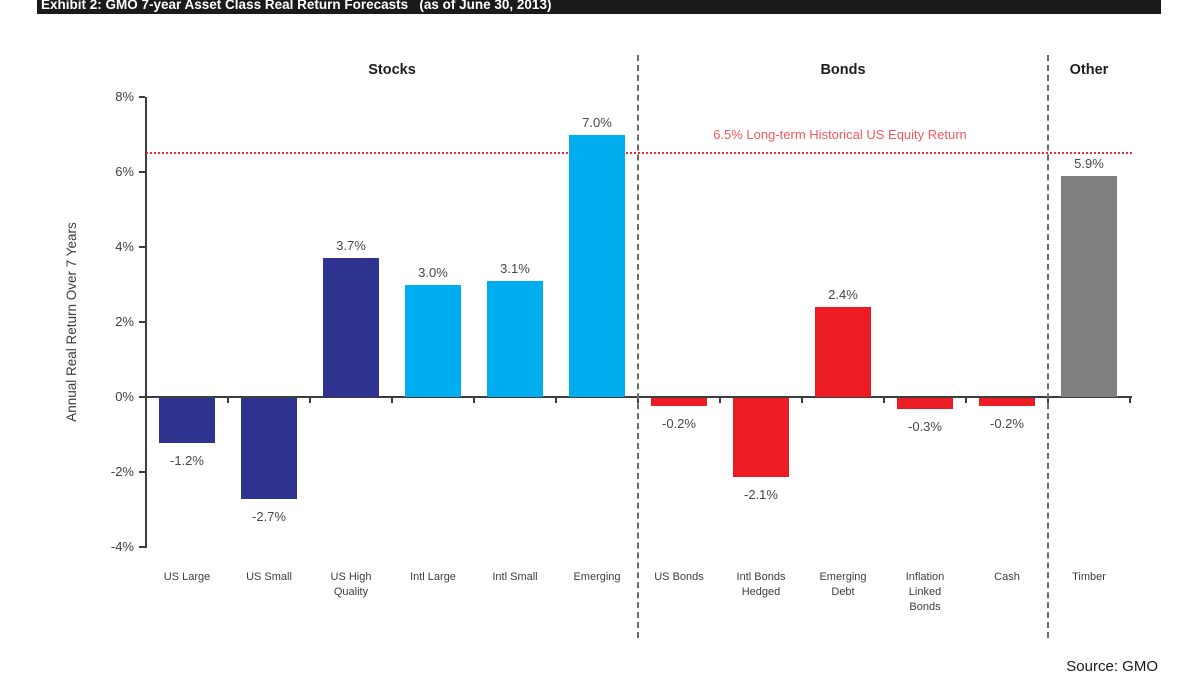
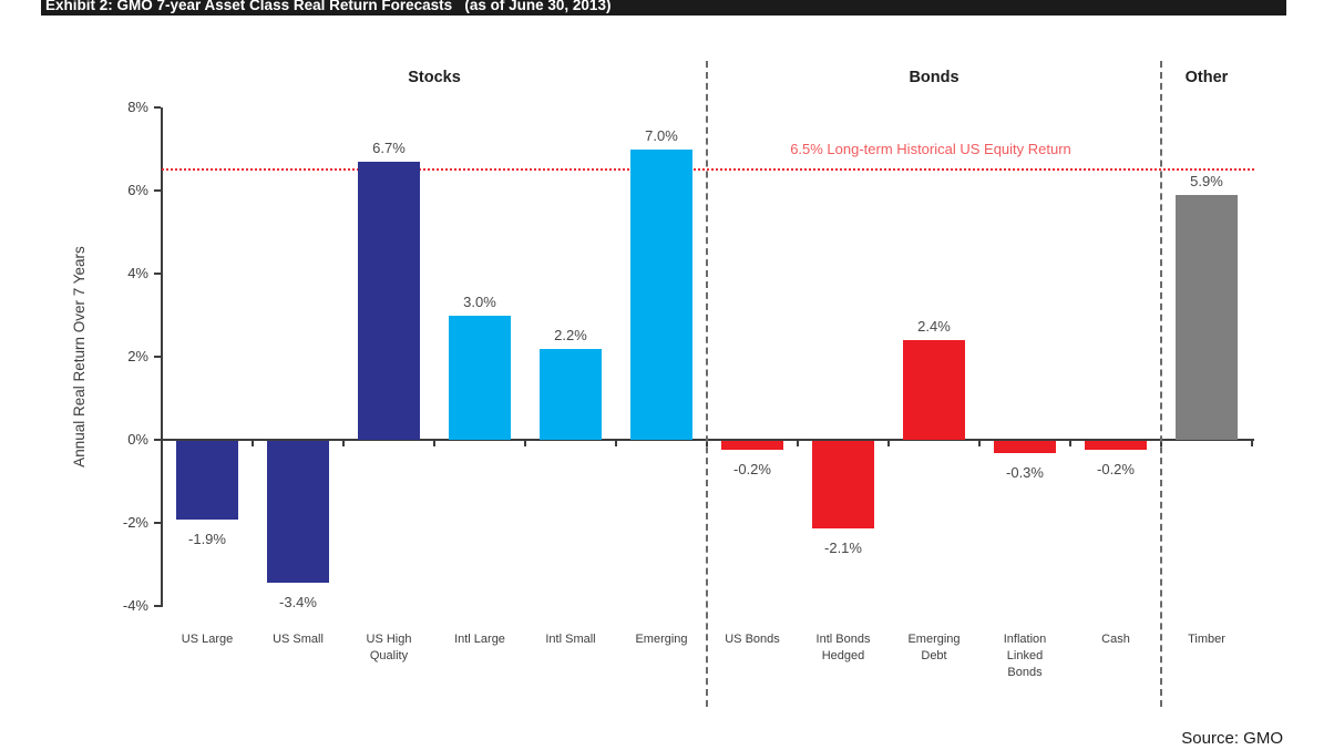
US Large: -1.2% -> -1.9%
US Small: -2.7% -> -3.4%
US High Quality: 3.7% -> 6.7%
Intl Small: 3.1% -> 2.2%
